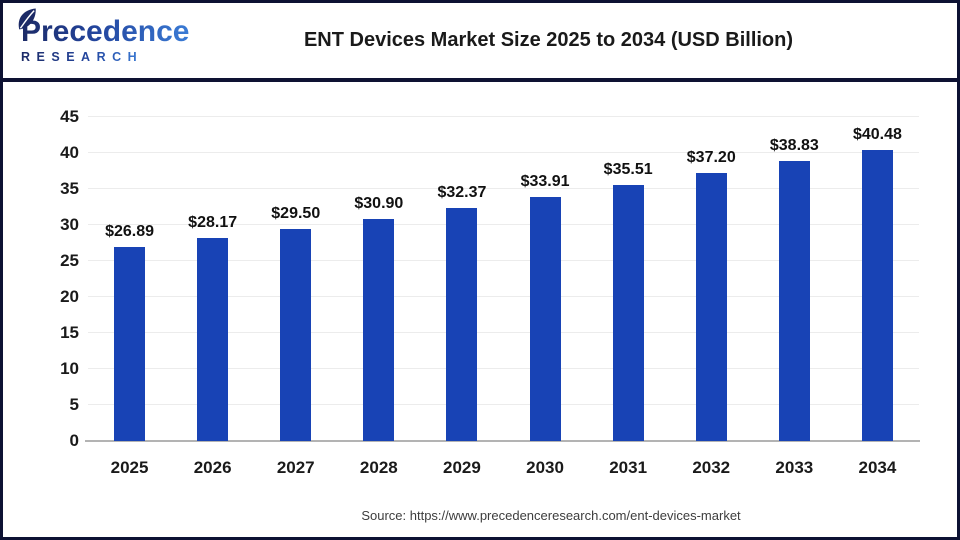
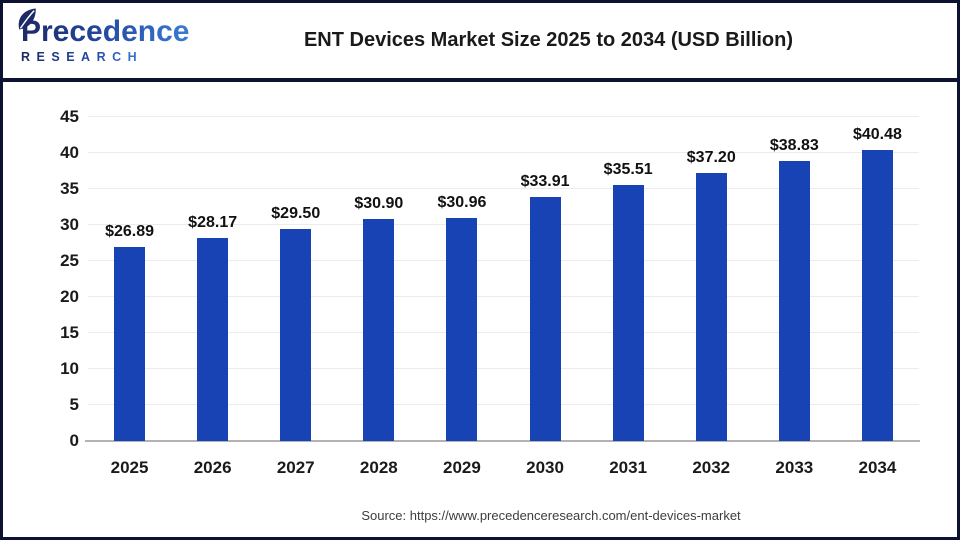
2029: $32.37 -> $30.96
